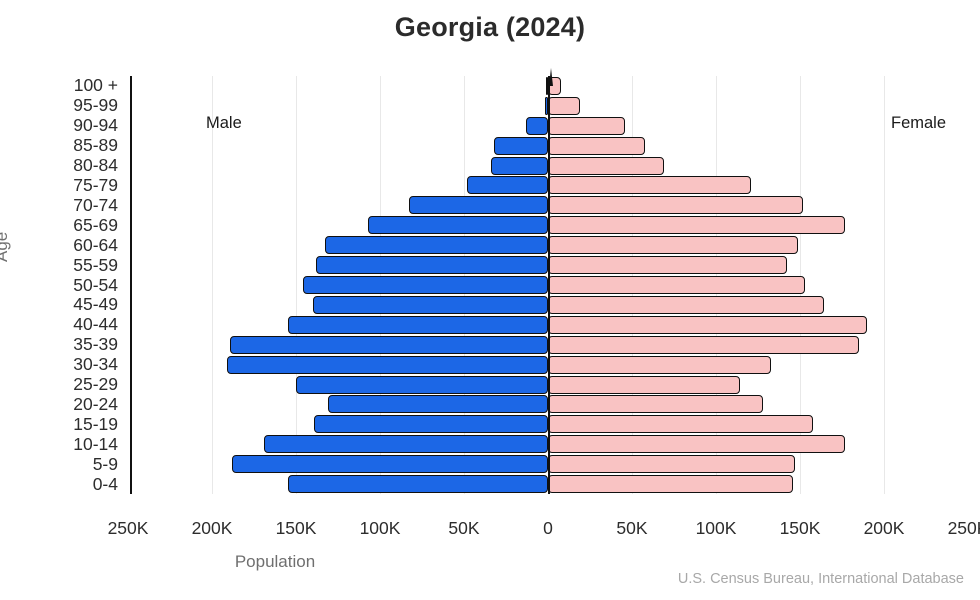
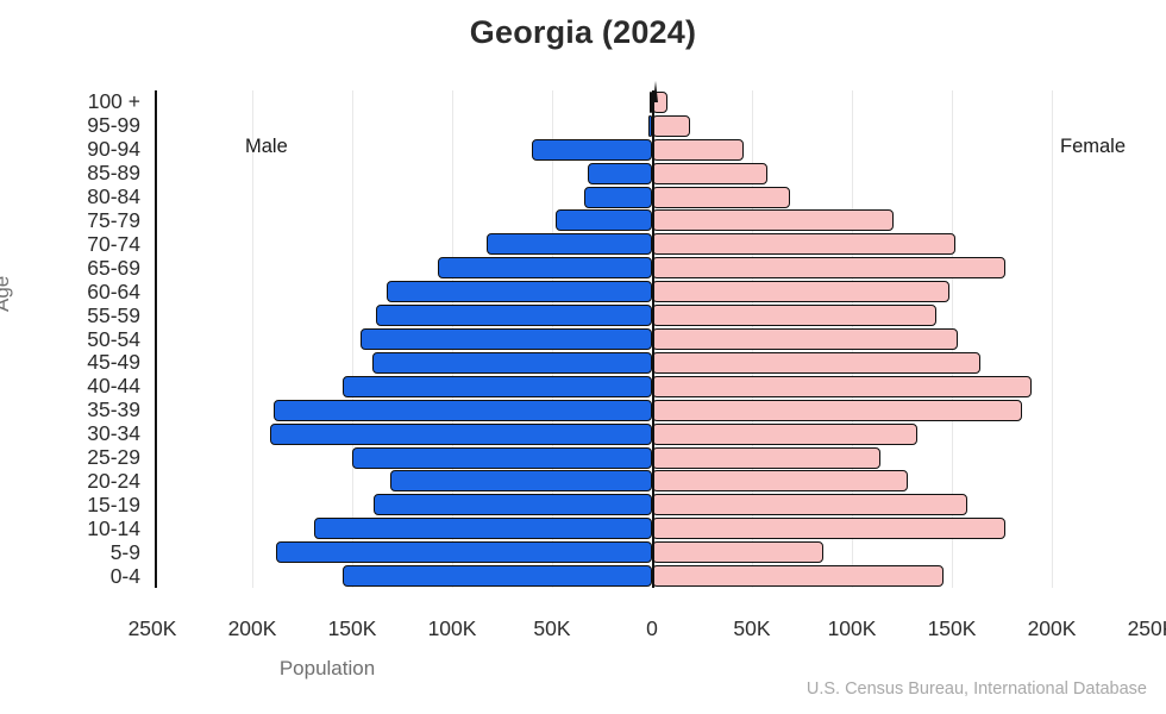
Female/5-9: 147K -> 86K
Male/90-94: 13K -> 60K
